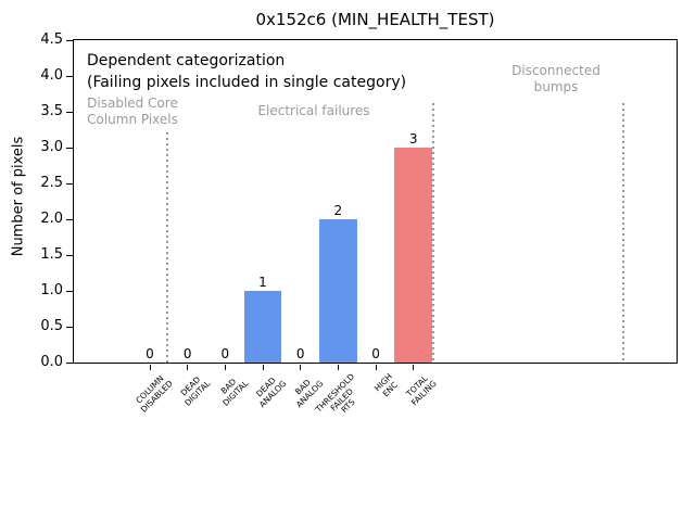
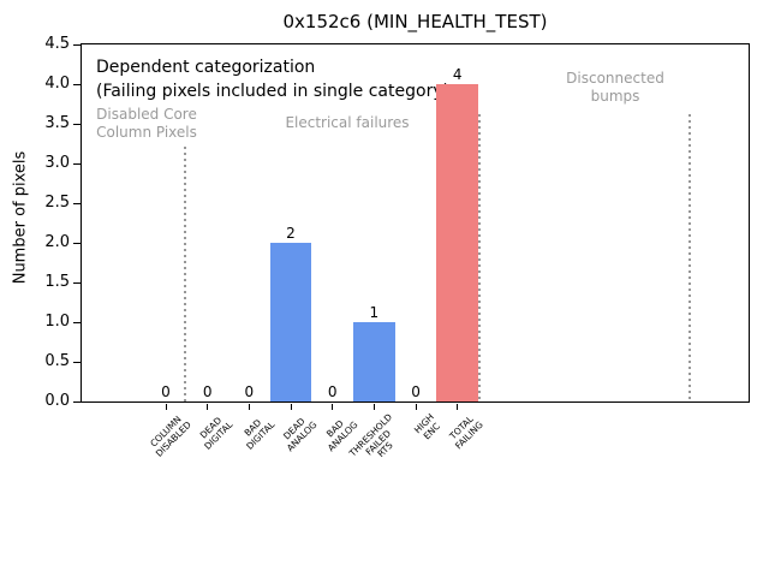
DEAD ANALOG: 1 -> 2
THRESHOLD FAILED RTS: 2 -> 1
TOTAL FAILING: 3 -> 4
